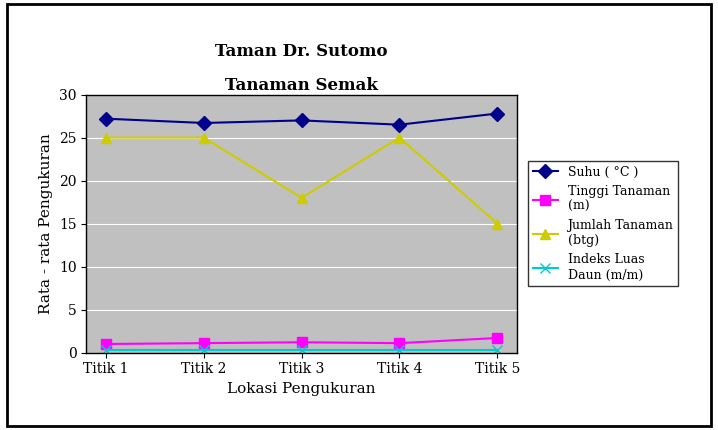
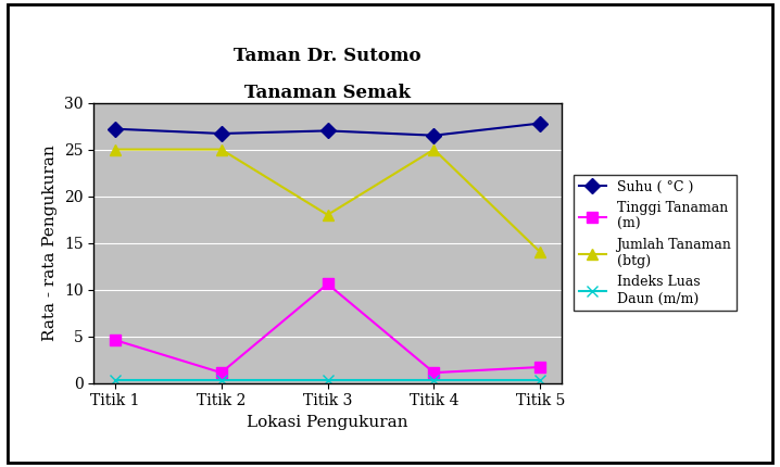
Tinggi Tanaman (m)/Titik 1: 1.0 -> 4.6
Tinggi Tanaman (m)/Titik 3: 1.2 -> 10.6
Jumlah Tanaman (btg)/Titik 5: 15 -> 14
